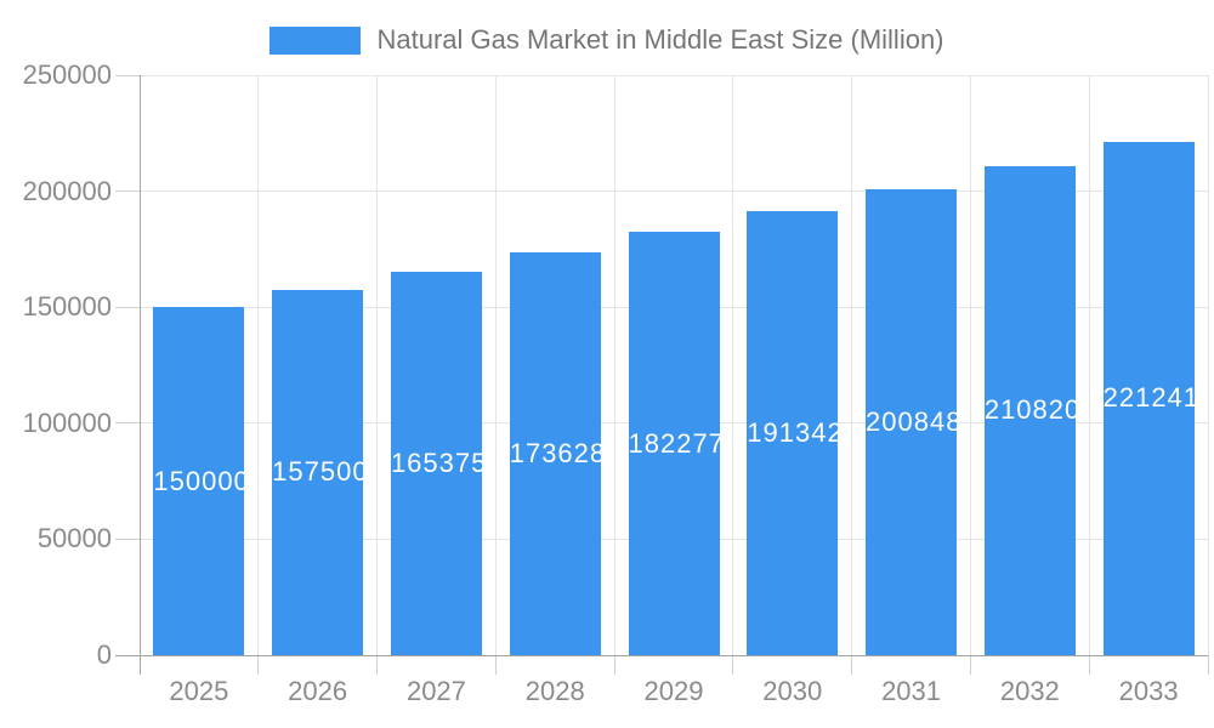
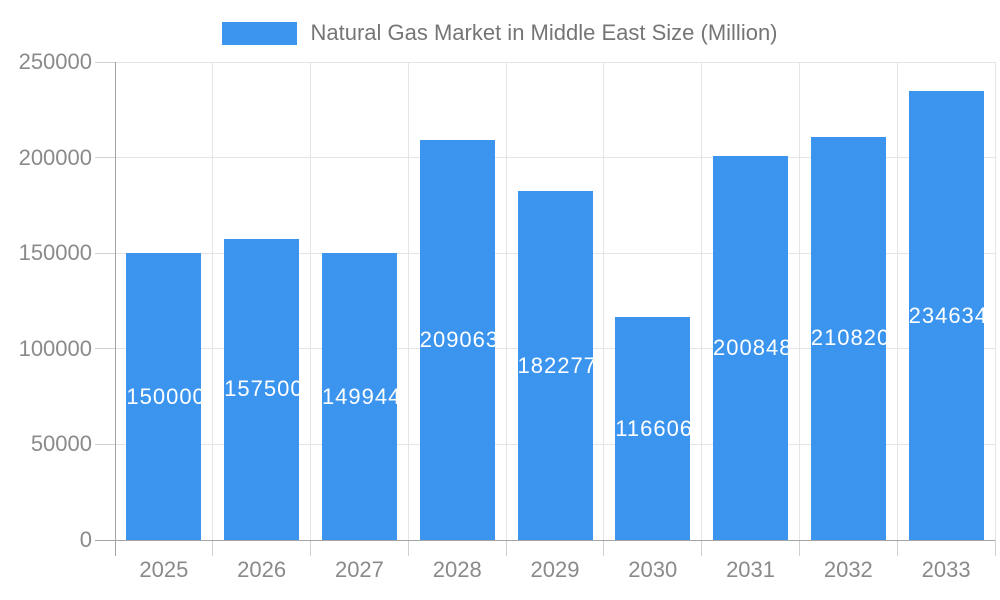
2027: 165375 -> 149944
2028: 173628 -> 209063
2030: 191342 -> 116606
2033: 221241 -> 234634
